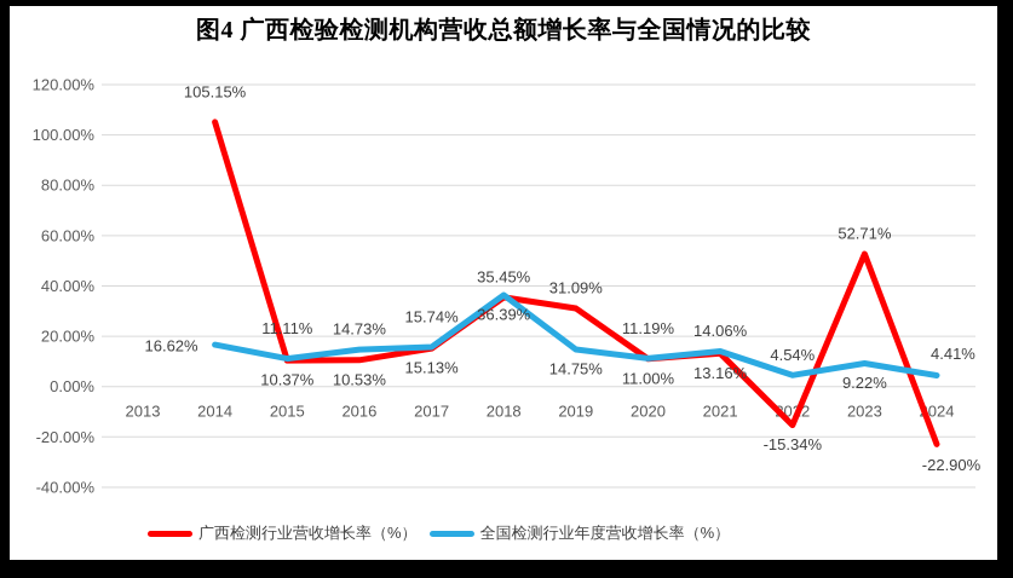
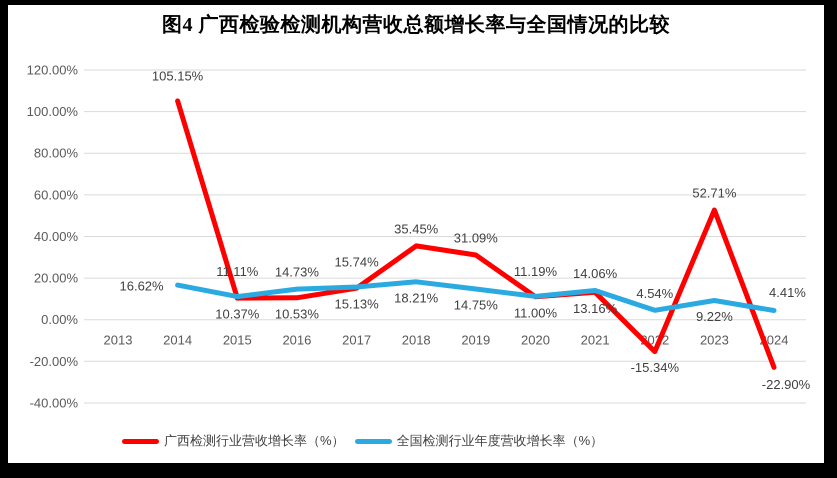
全国检测行业年度营收增长率（%）/2018: 36.39% -> 18.21%
